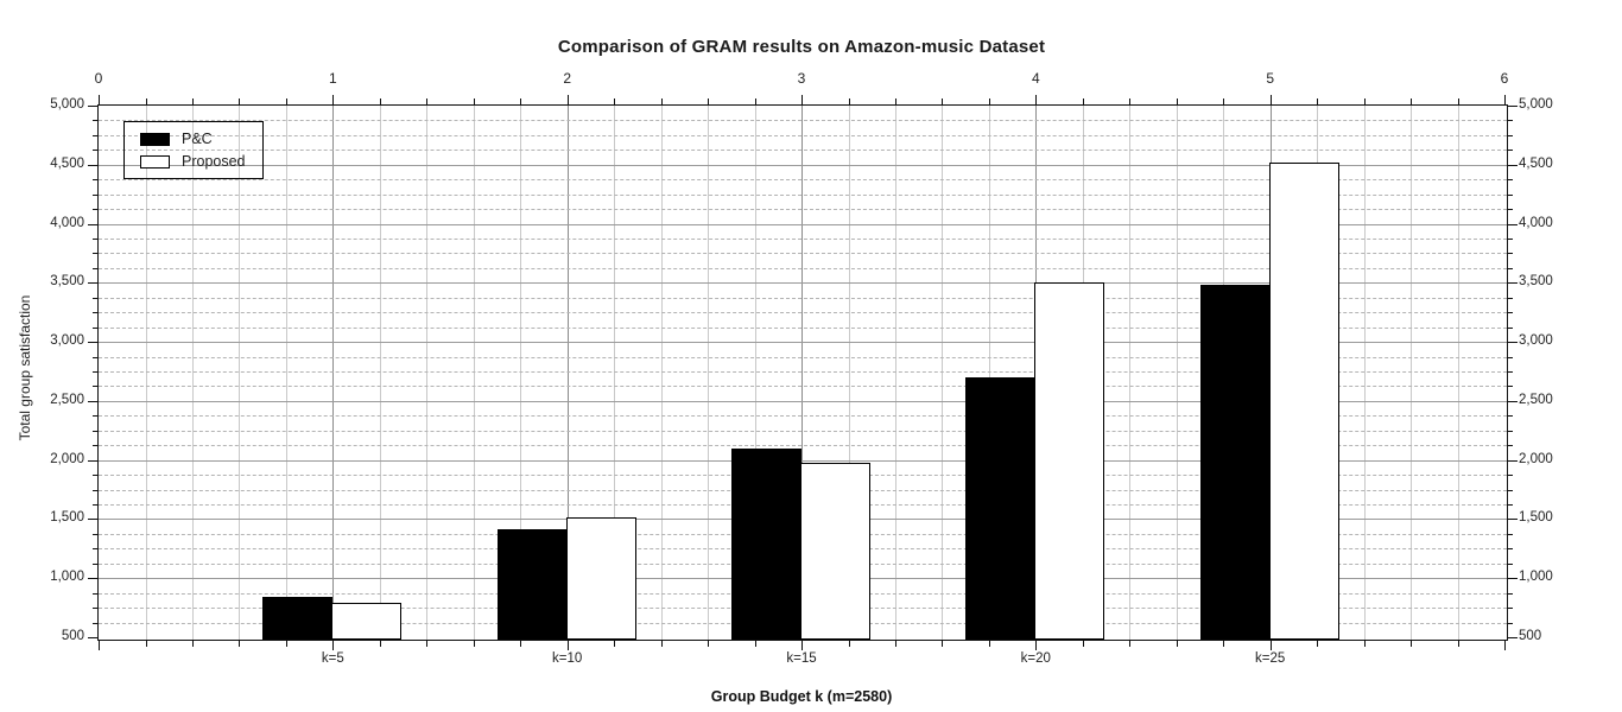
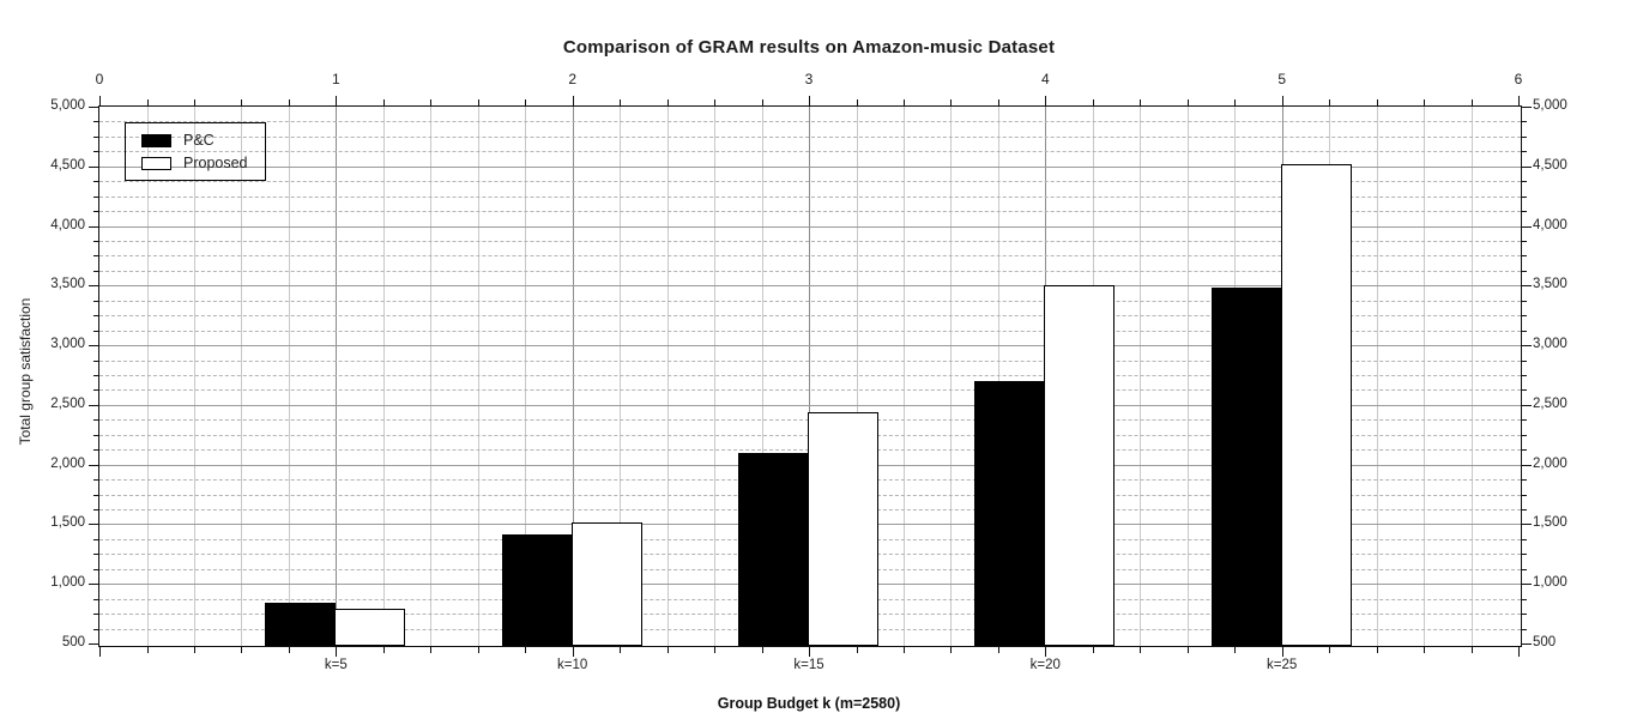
Proposed/k=15: 2000 -> 2500
